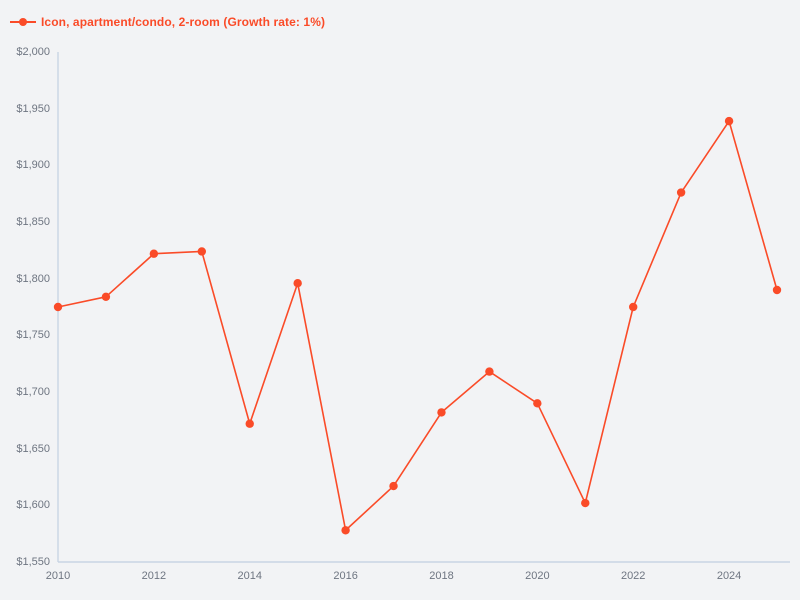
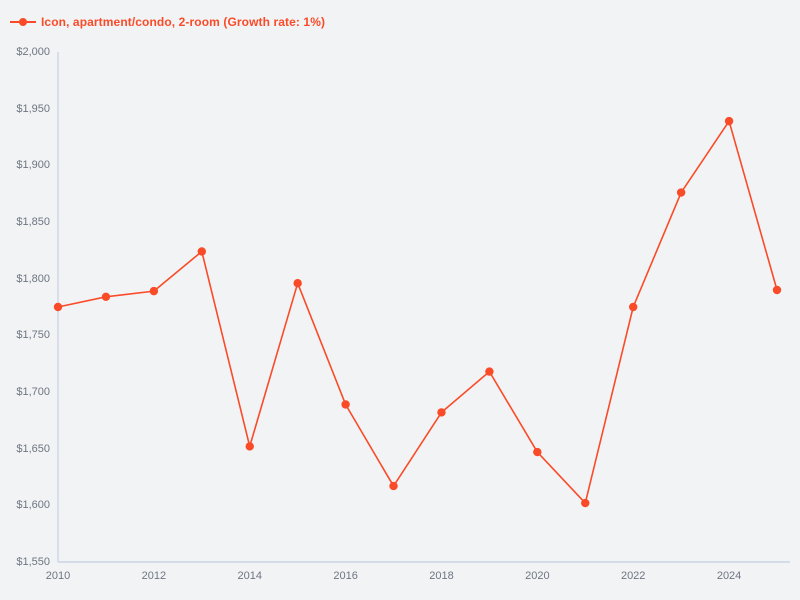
2012: $1822 -> $1789
2014: $1672 -> $1652
2016: $1578 -> $1689
2020: $1690 -> $1647
